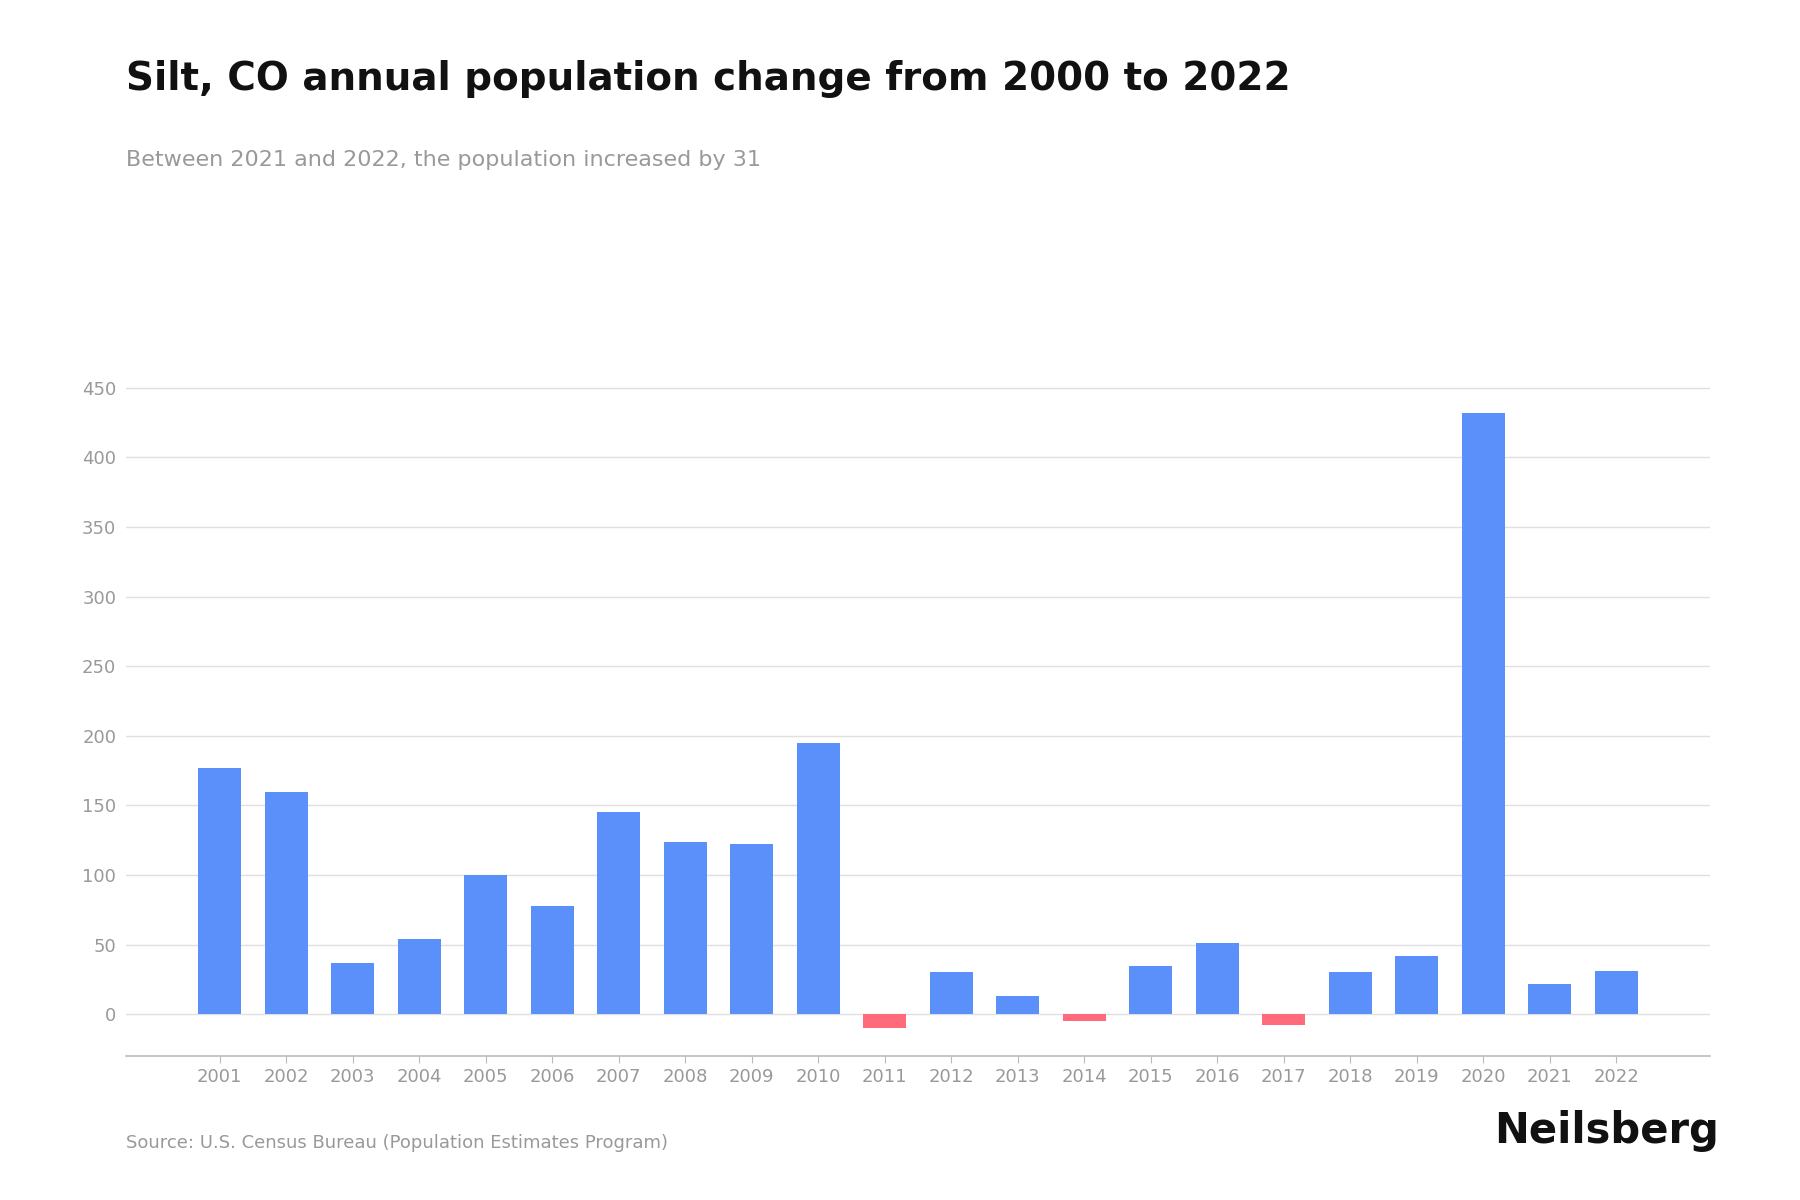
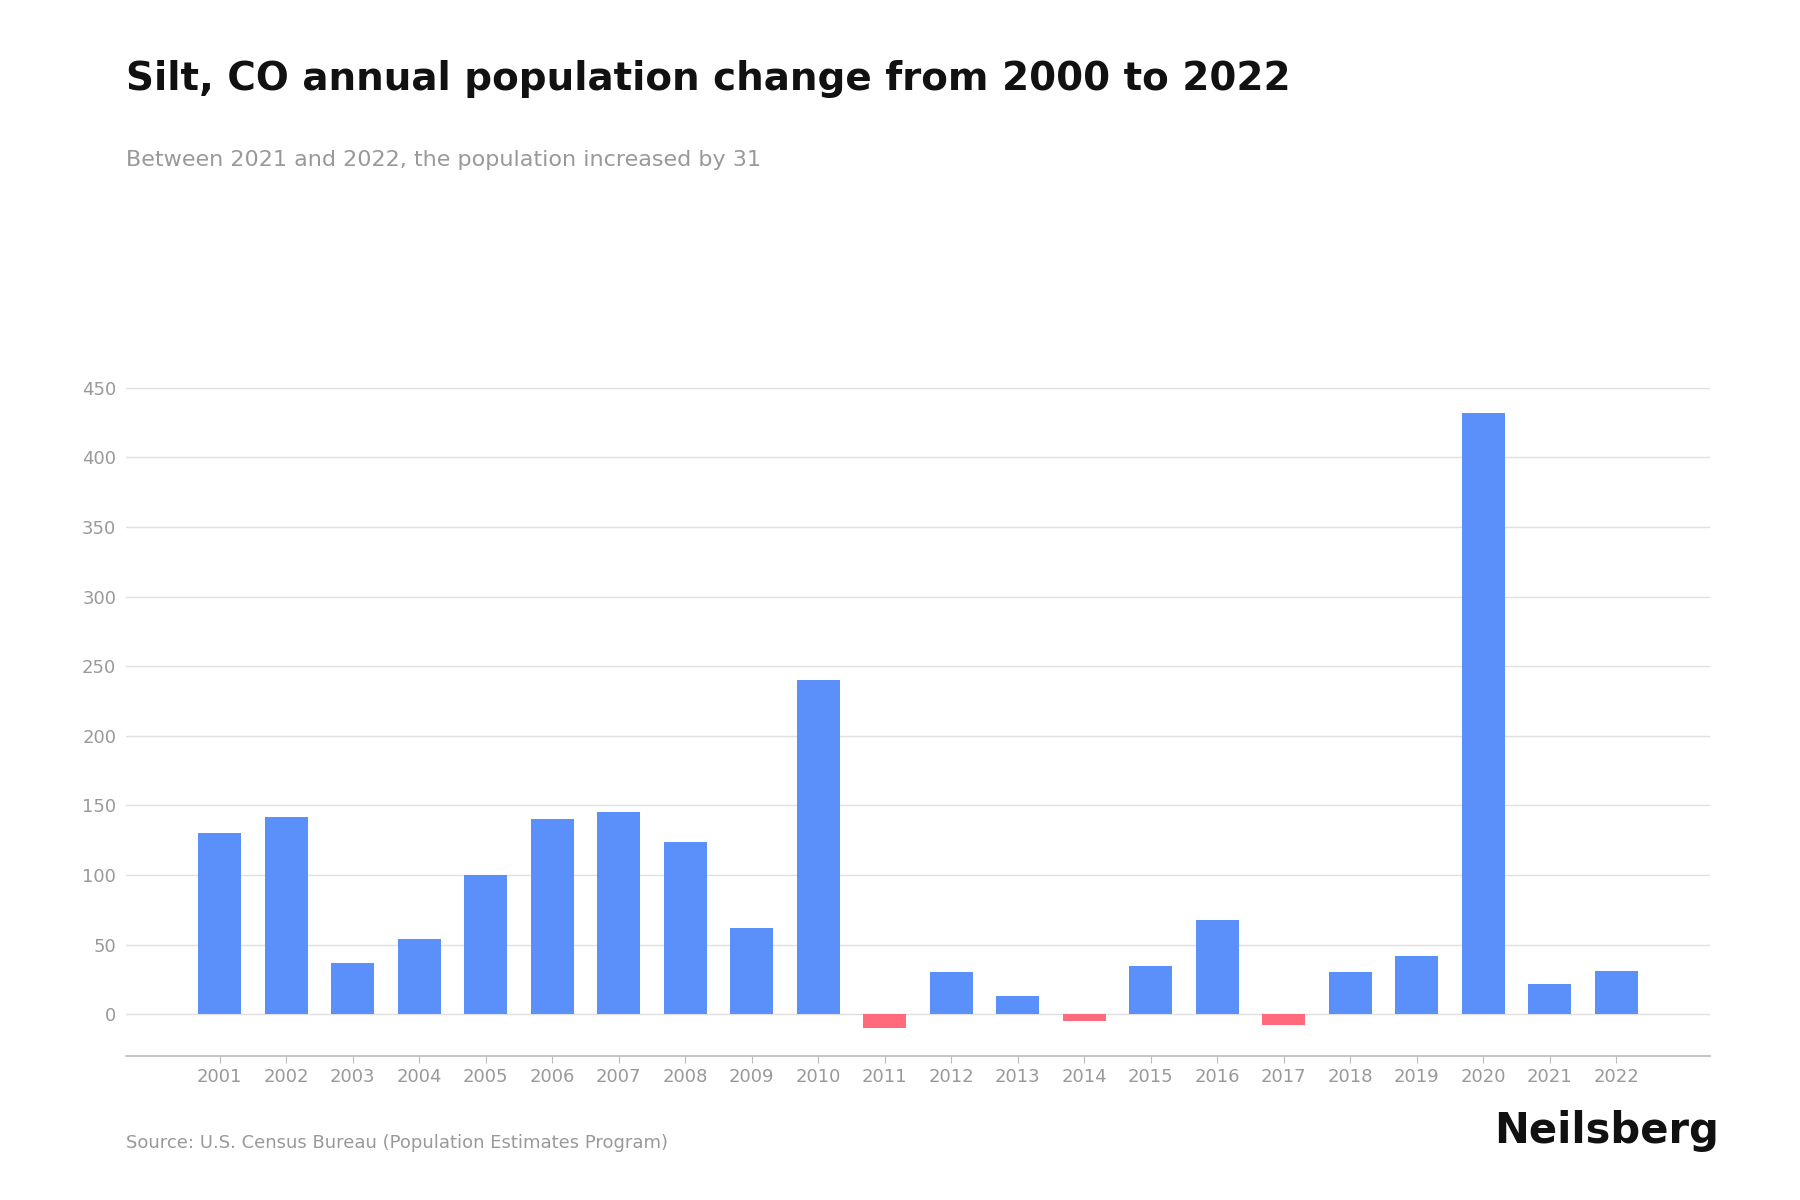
2001: 177 -> 130
2002: 160 -> 142
2006: 78 -> 140
2009: 122 -> 62
2010: 195 -> 240
2016: 51 -> 68
